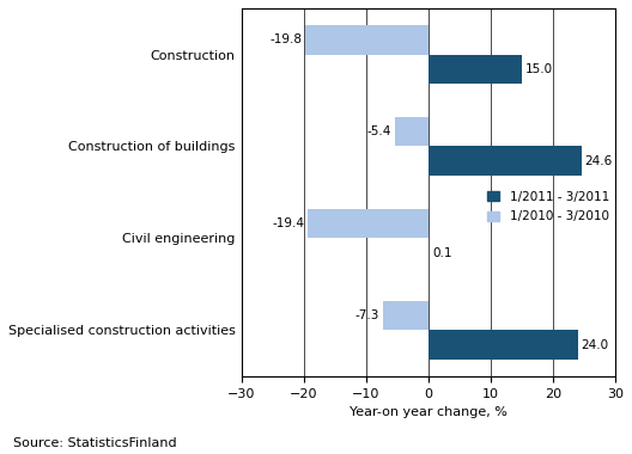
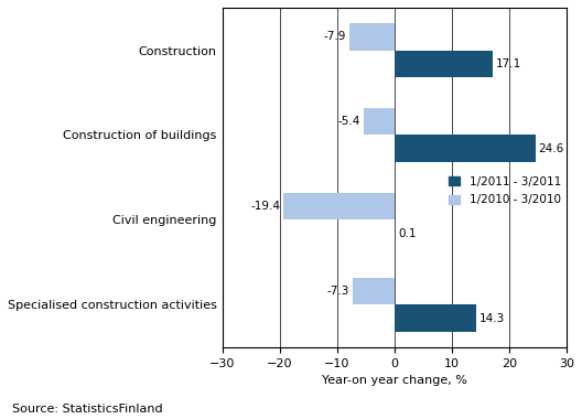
1/2010 - 3/2010/Construction: -19.8 -> -7.9
1/2011 - 3/2011/Construction: 15.0 -> 17.1
1/2011 - 3/2011/Specialised construction activities: 24.0 -> 14.3
